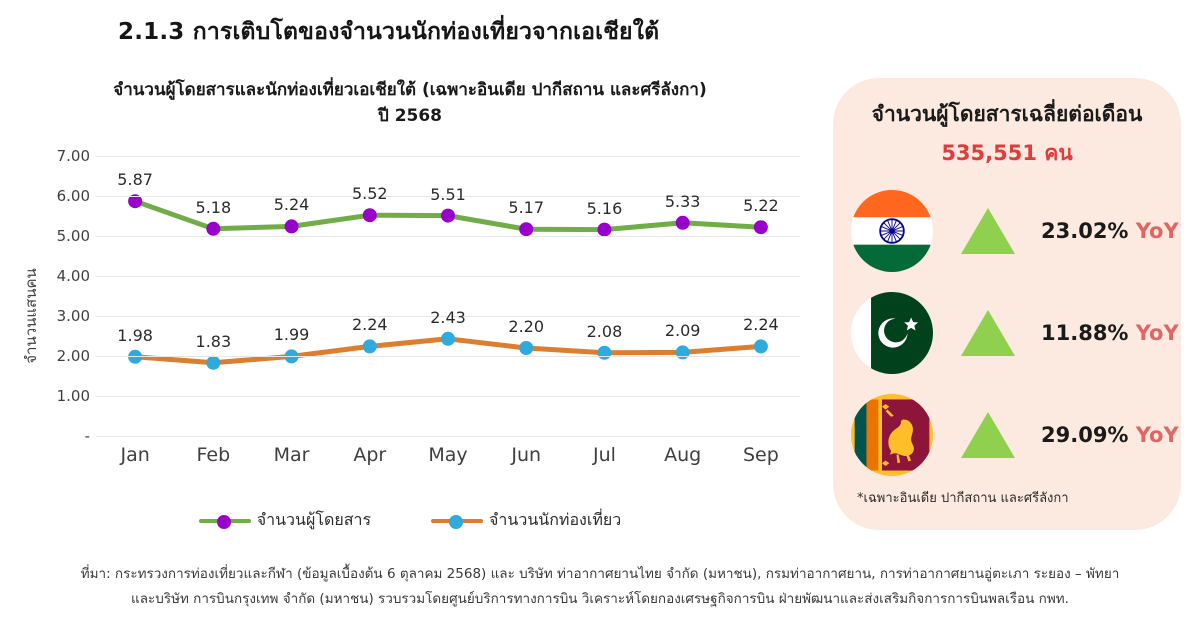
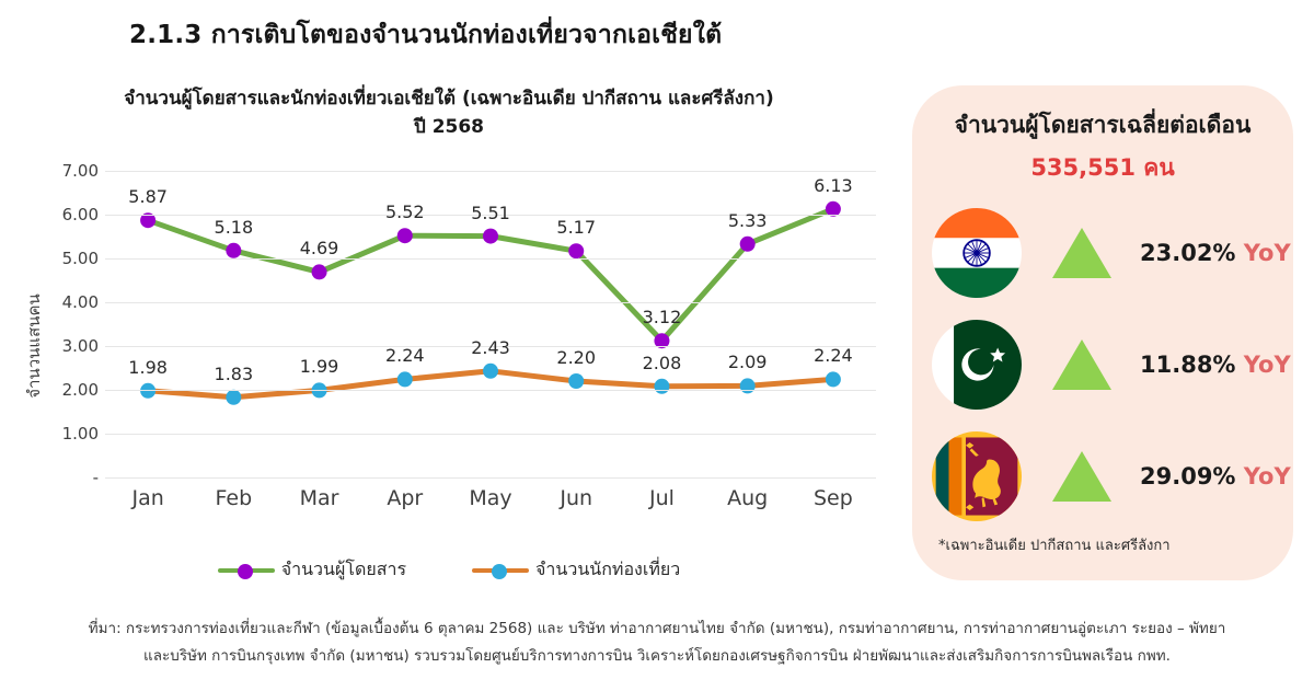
จำนวนผู้โดยสาร/Mar: 5.24 -> 4.69
จำนวนผู้โดยสาร/Jul: 5.16 -> 3.12
จำนวนผู้โดยสาร/Sep: 5.22 -> 6.13
